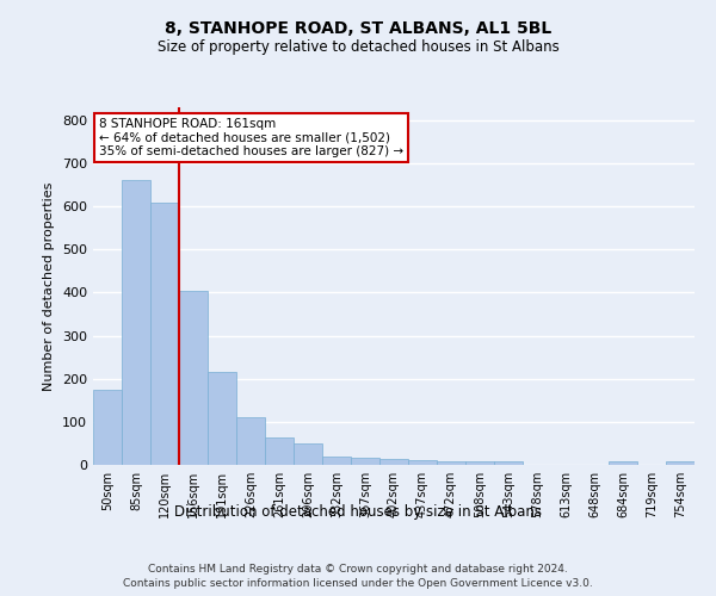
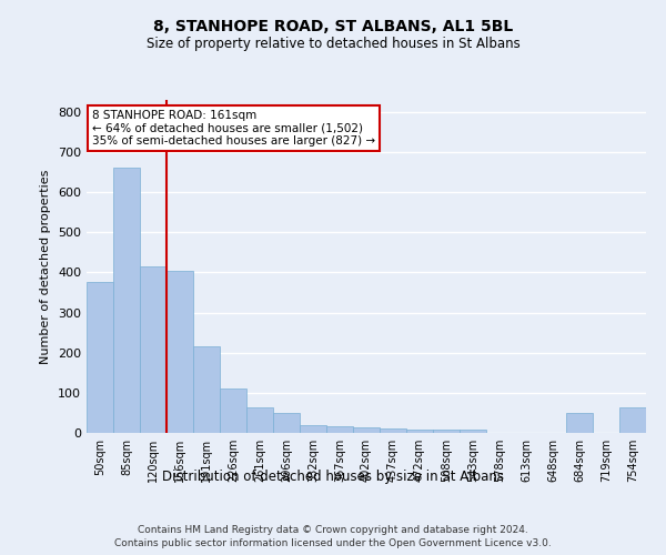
50sqm: 175 -> 375
120sqm: 610 -> 415
684sqm: 7 -> 50
754sqm: 7 -> 65
